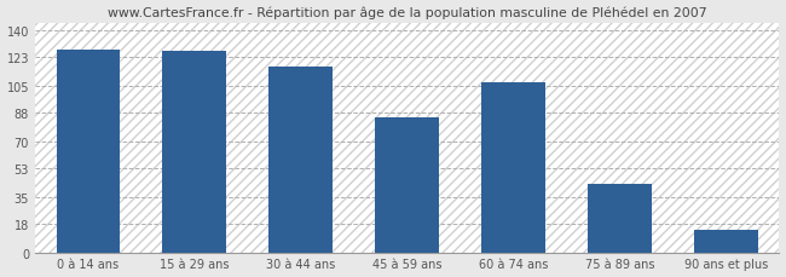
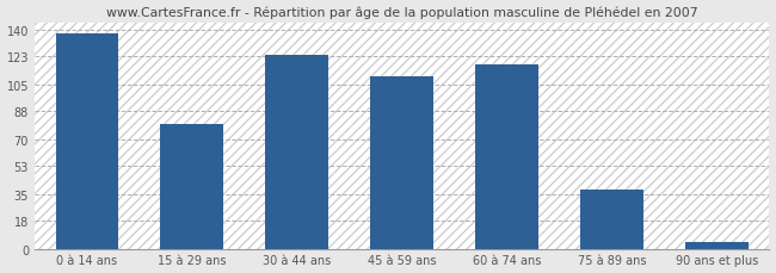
0 à 14 ans: 128 -> 138
15 à 29 ans: 127 -> 80
30 à 44 ans: 117 -> 124
45 à 59 ans: 85 -> 110
60 à 74 ans: 107 -> 118
75 à 89 ans: 43 -> 38
90 ans et plus: 14 -> 4
